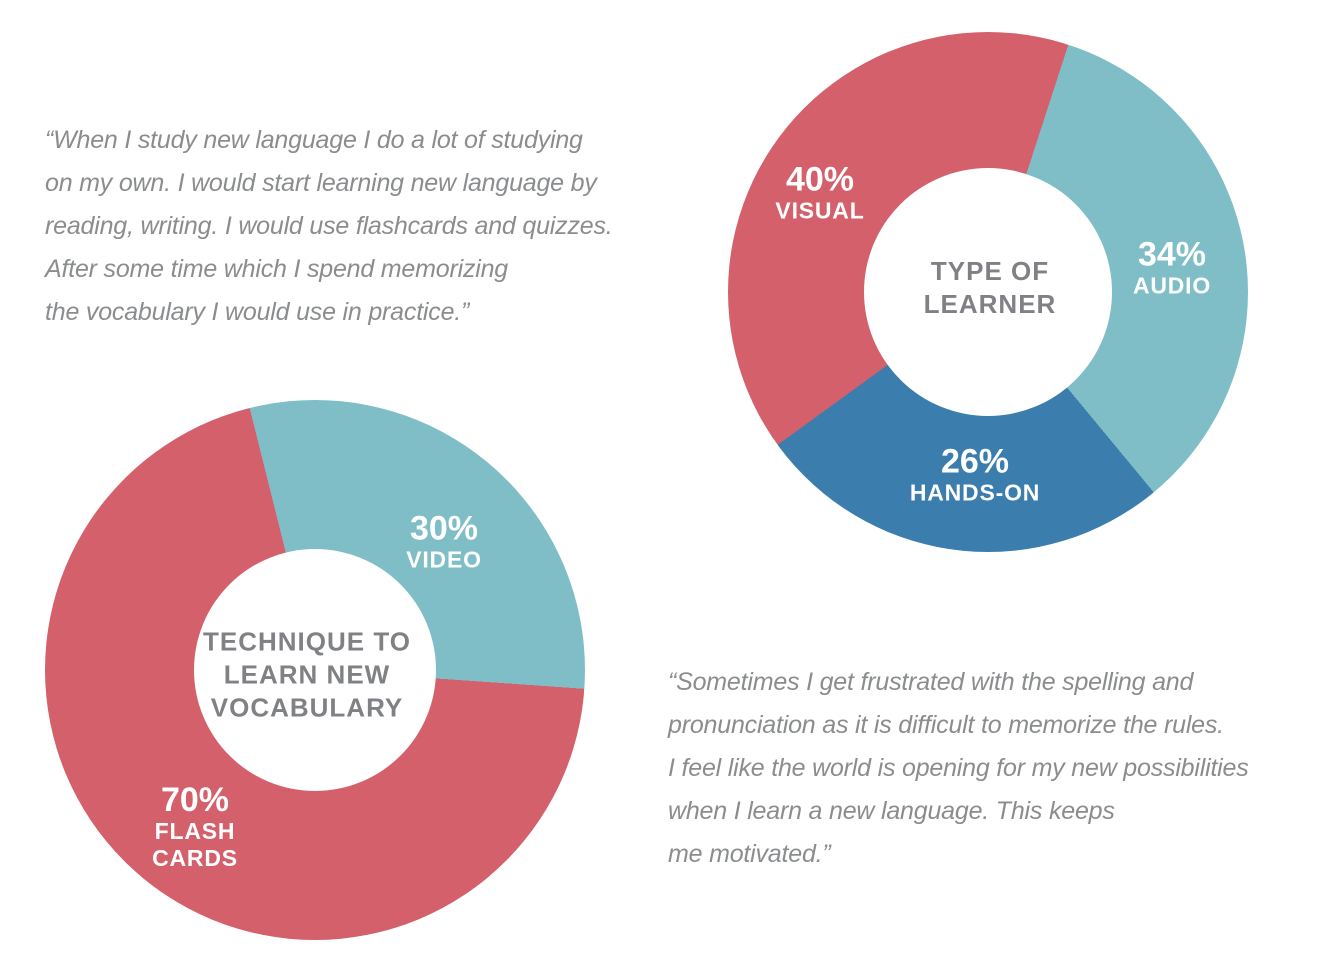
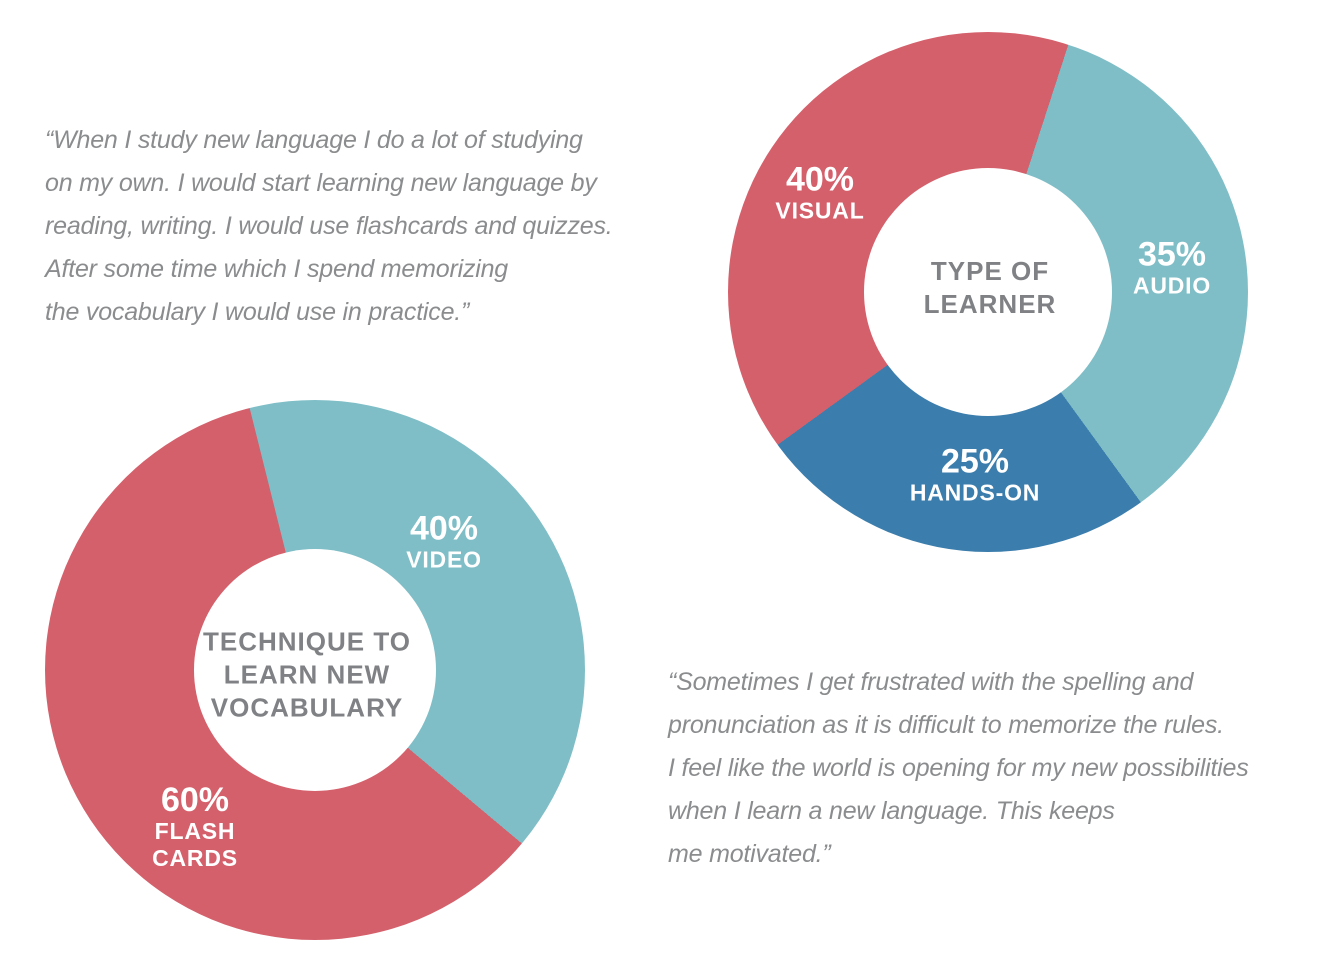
TYPE OF LEARNER/AUDIO: 34% -> 35%
TYPE OF LEARNER/HANDS-ON: 26% -> 25%
TECHNIQUE TO LEARN NEW VOCABULARY/VIDEO: 30% -> 40%
TECHNIQUE TO LEARN NEW VOCABULARY/FLASH CARDS: 70% -> 60%
